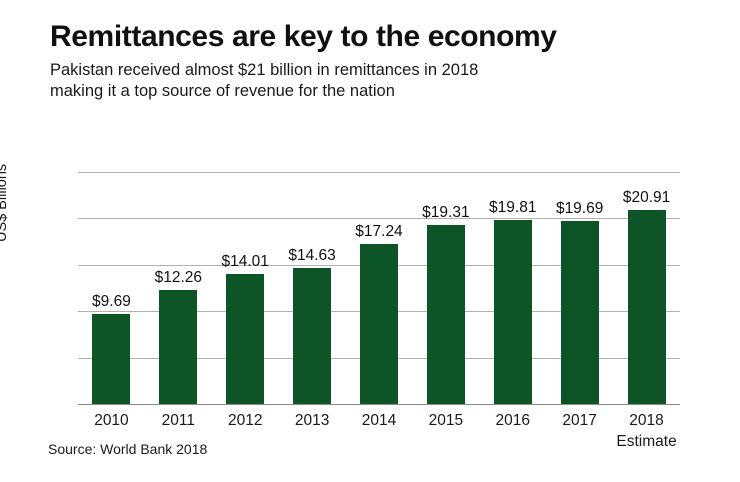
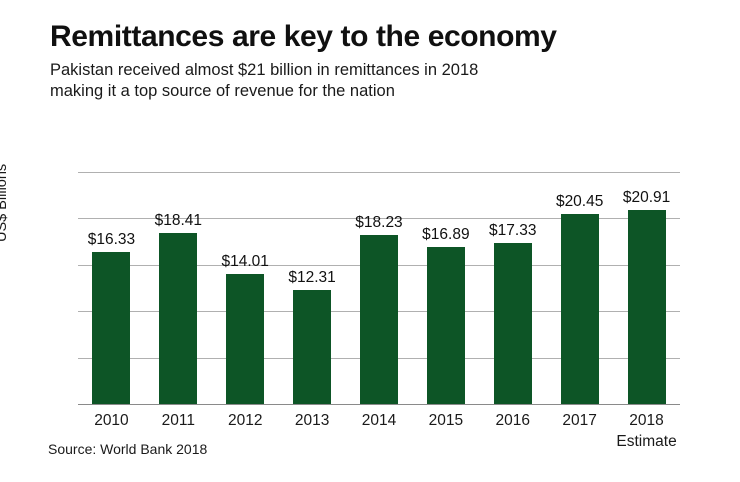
2010: $9.69 -> $16.33
2011: $12.26 -> $18.41
2013: $14.63 -> $12.31
2014: $17.24 -> $18.23
2015: $19.31 -> $16.89
2016: $19.81 -> $17.33
2017: $19.69 -> $20.45
